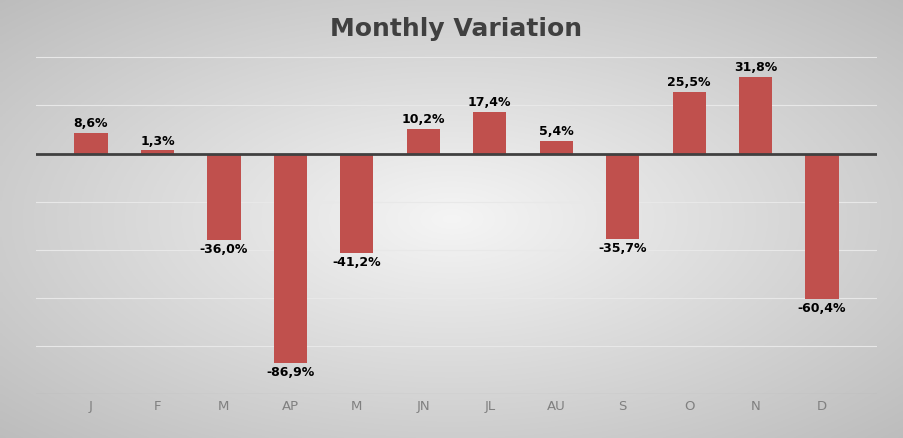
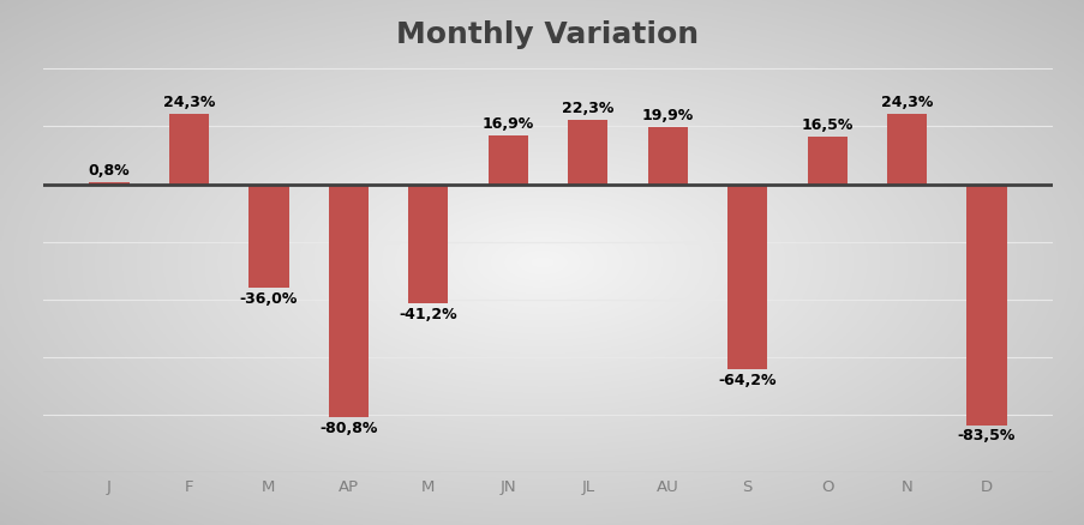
J: 8,6% -> 0,8%
F: 1,3% -> 24,3%
AP: -86,9% -> -80,8%
JN: 10,2% -> 16,9%
JL: 17,4% -> 22,3%
AU: 5,4% -> 19,9%
S: -35,7% -> -64,2%
O: 25,5% -> 16,5%
N: 31,8% -> 24,3%
D: -60,4% -> -83,5%
